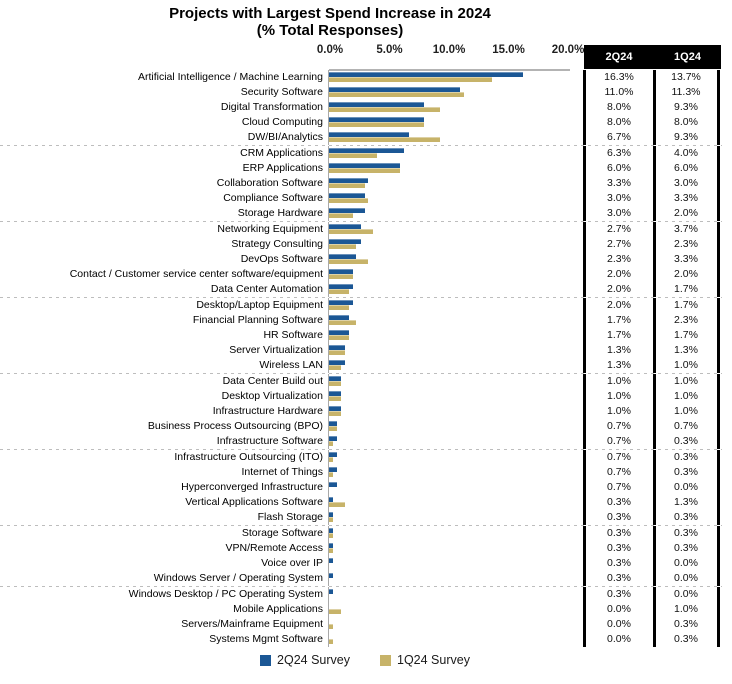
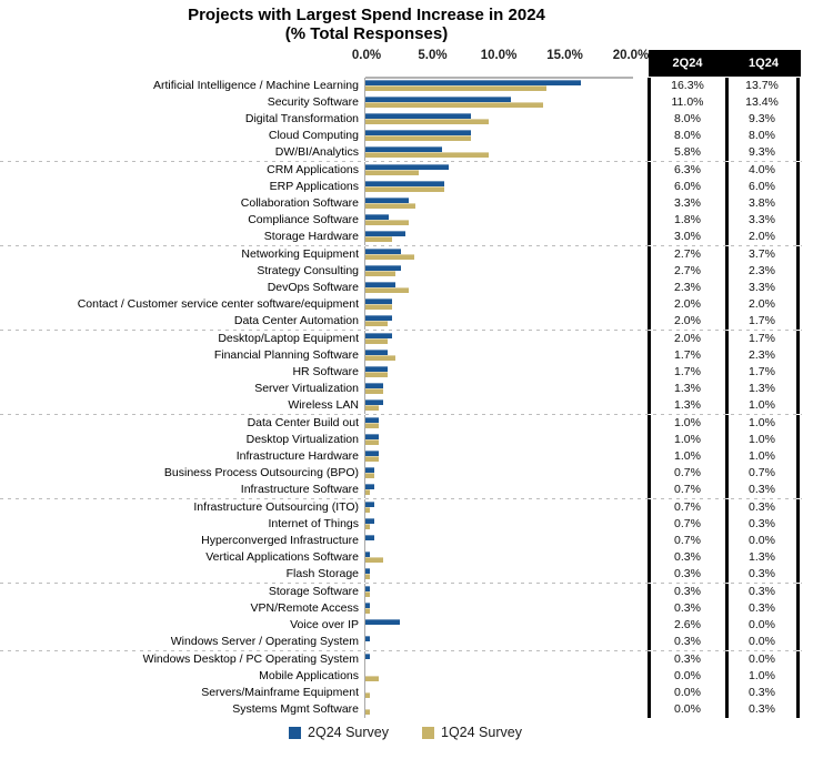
1Q24 Survey/Security Software: 11.3% -> 13.4%
2Q24 Survey/DW/BI/Analytics: 6.7% -> 5.8%
1Q24 Survey/Collaboration Software: 3.0% -> 3.8%
2Q24 Survey/Compliance Software: 3.0% -> 1.8%
2Q24 Survey/Voice over IP: 0.3% -> 2.6%
